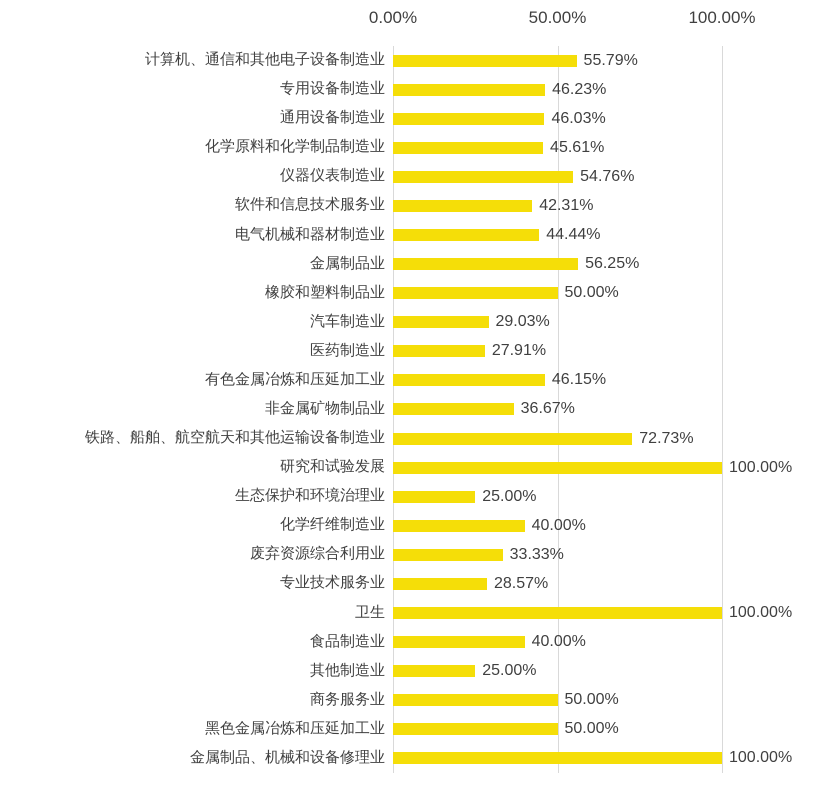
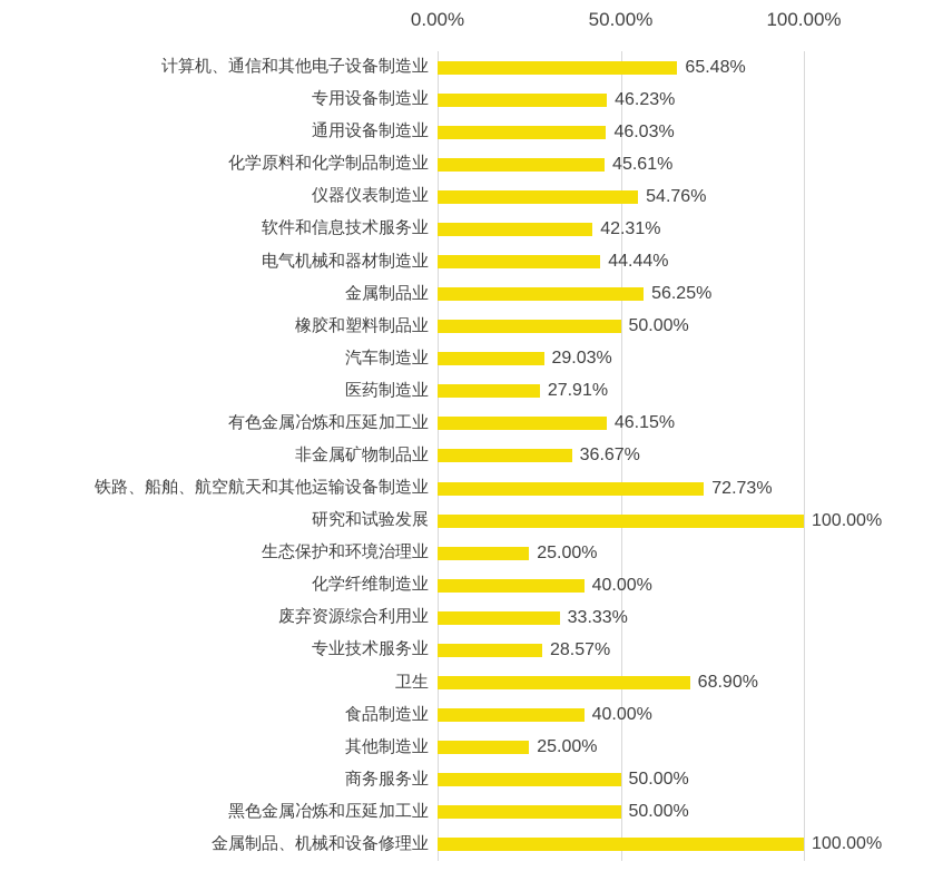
计算机、通信和其他电子设备制造业: 55.79% -> 65.48%
卫生: 100.00% -> 68.90%
